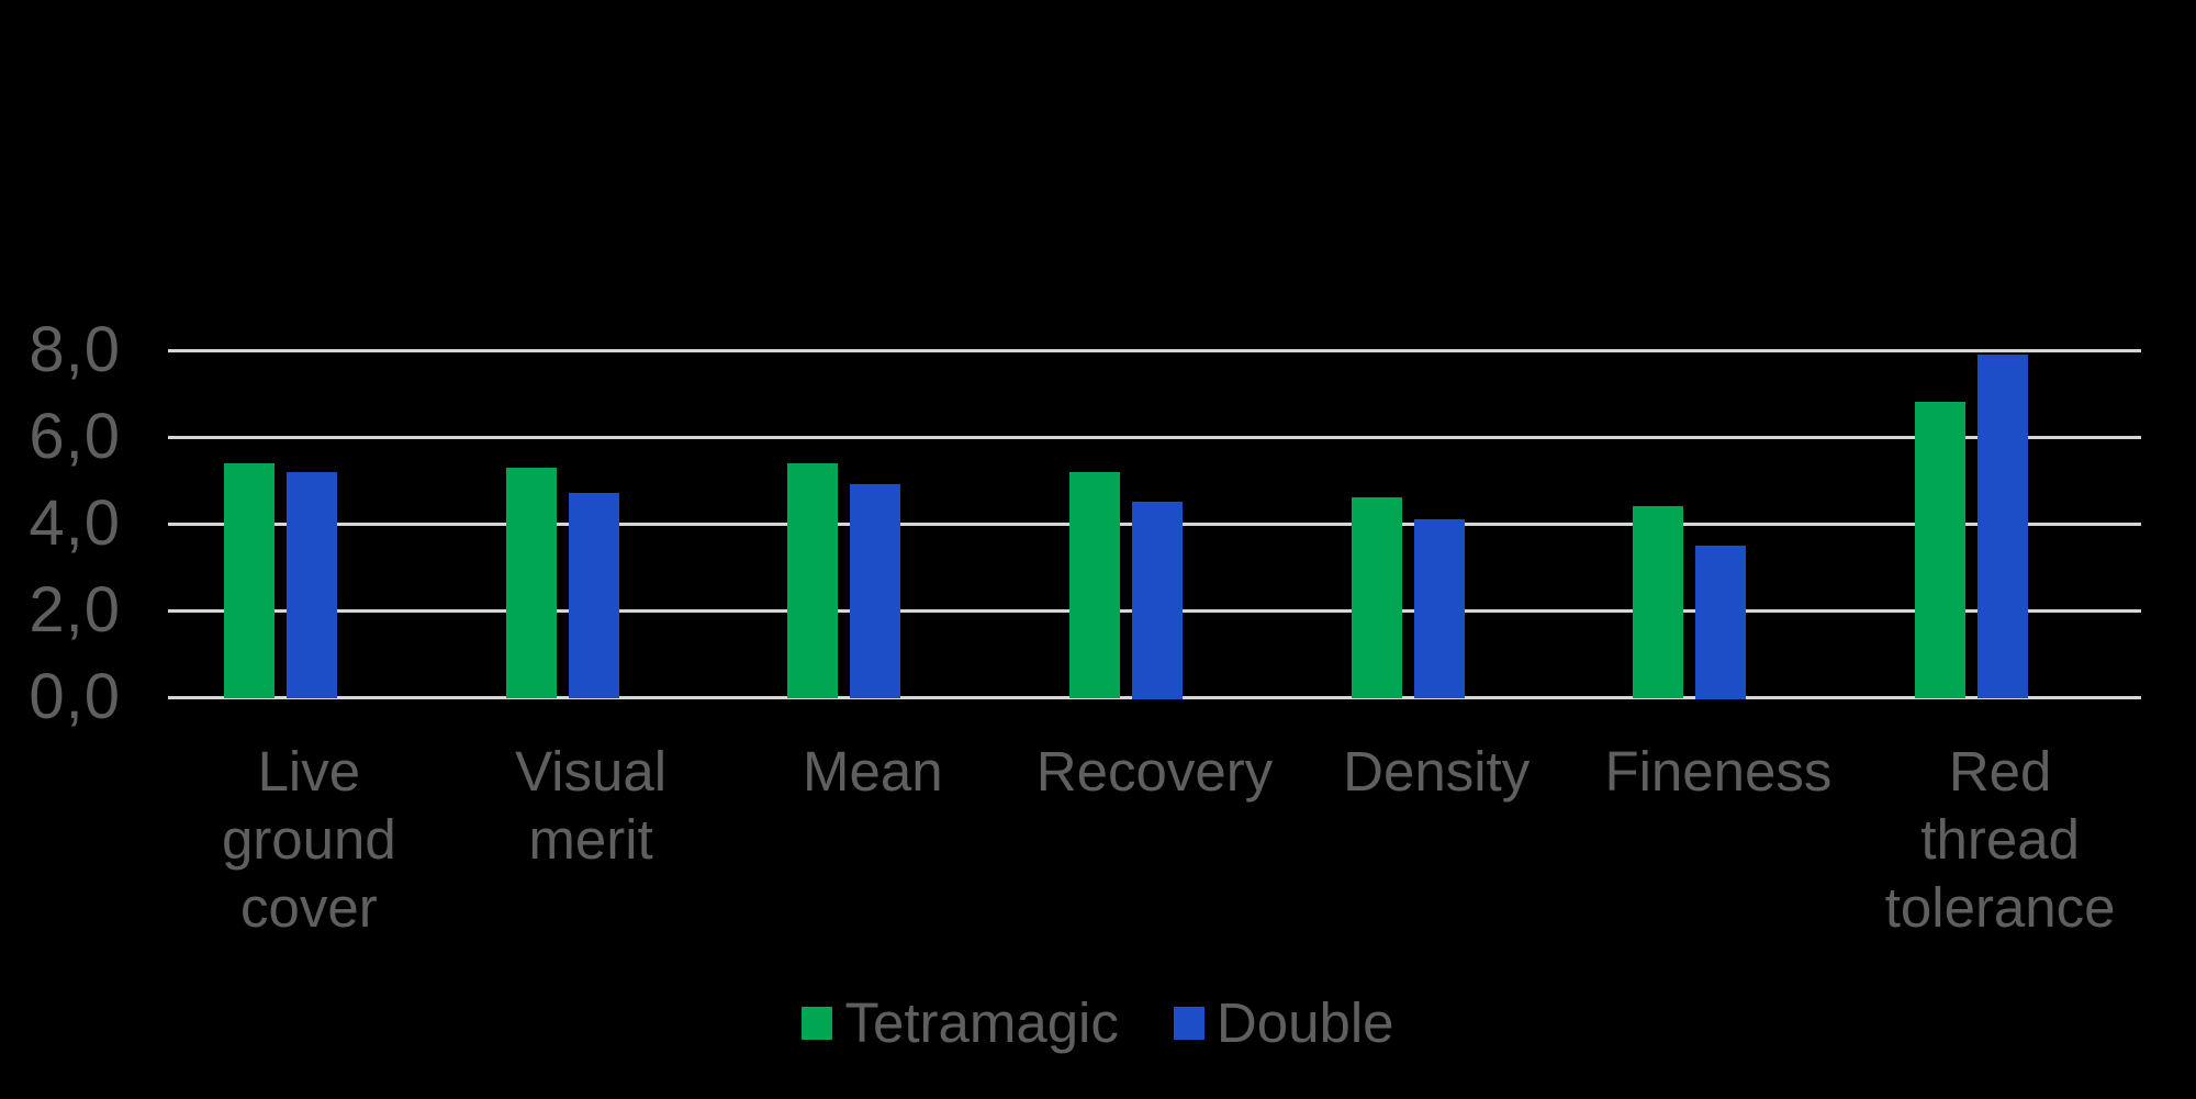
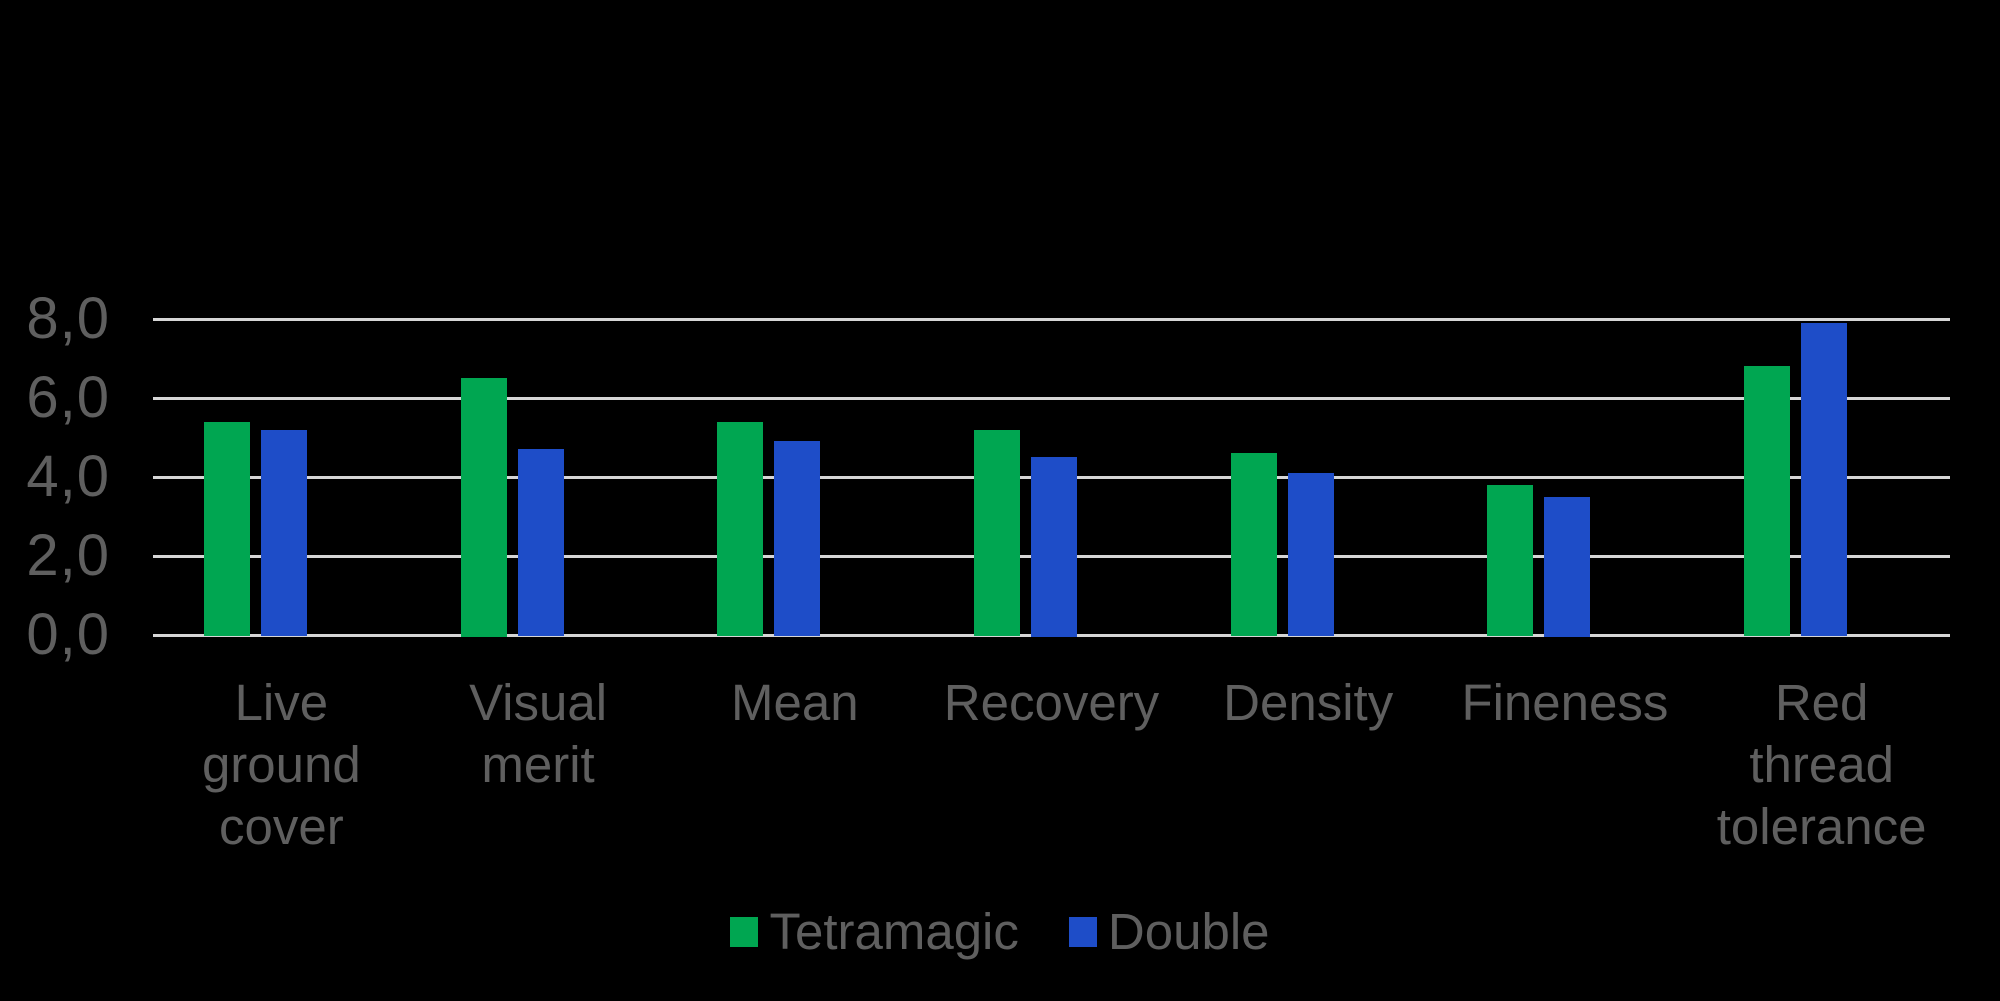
Tetramagic/Visual merit: 5,3 -> 6,5
Tetramagic/Fineness: 4,4 -> 3,8
